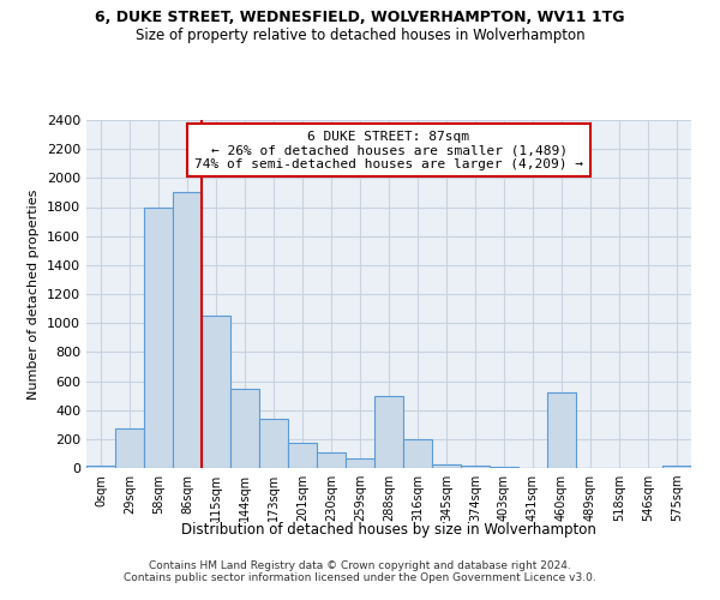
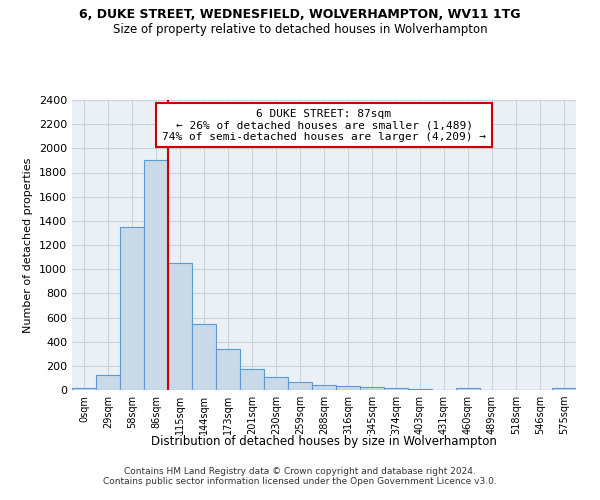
29sqm: 270 -> 120
58sqm: 1800 -> 1350
288sqm: 500 -> 40
316sqm: 200 -> 30
460sqm: 520 -> 20
